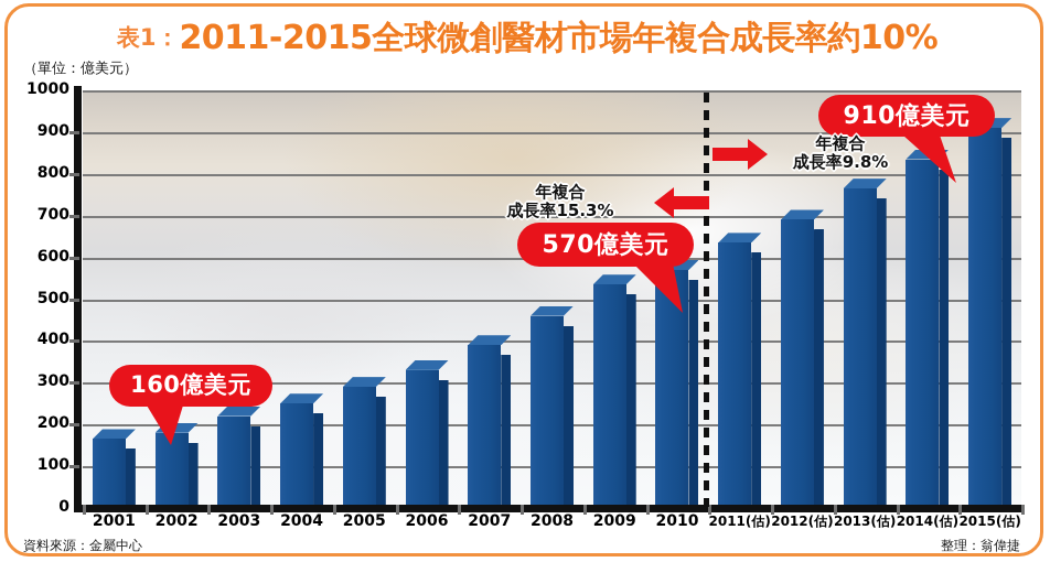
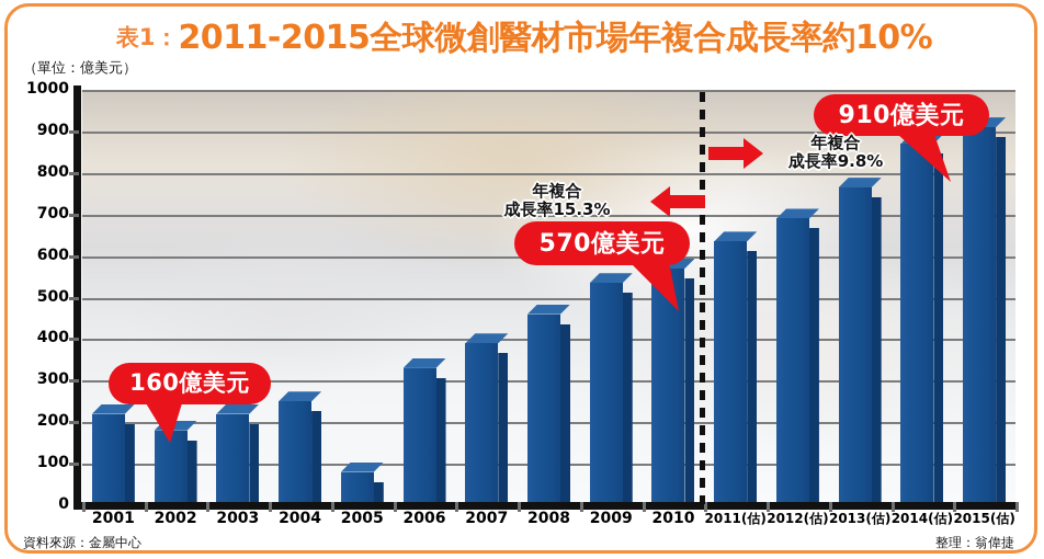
2001: 160 -> 220
2005: 290 -> 80
2014(估): 840 -> 870
